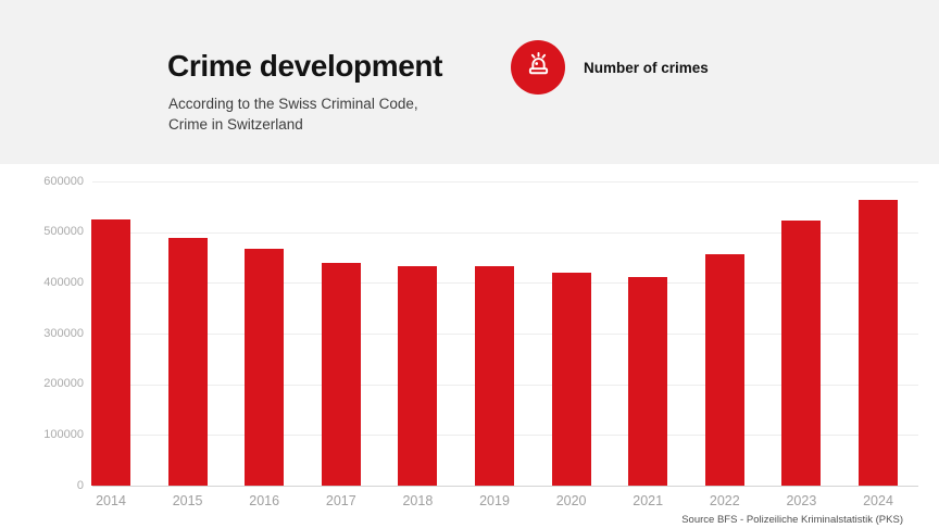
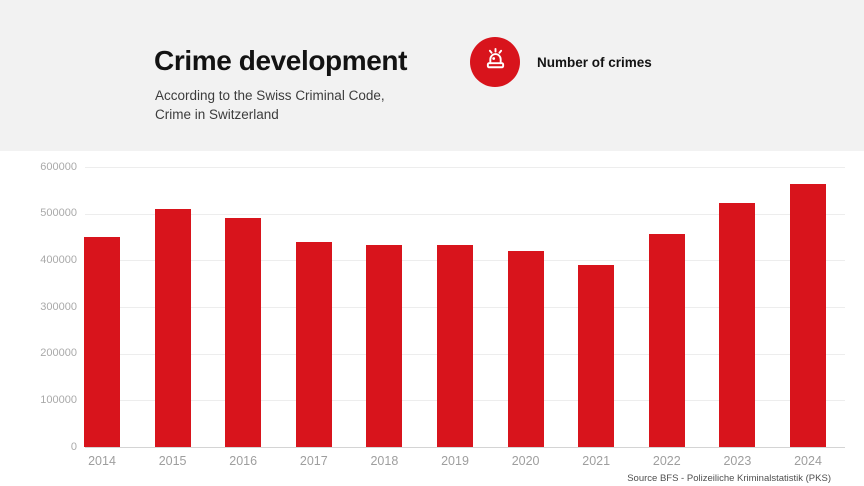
2014: 530000 -> 450000
2015: 490000 -> 510000
2016: 470000 -> 490000
2021: 410000 -> 390000
